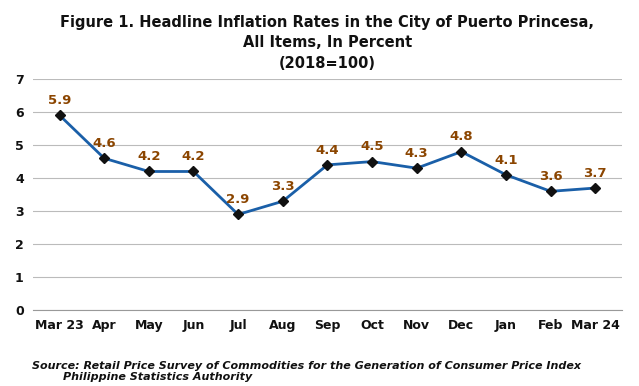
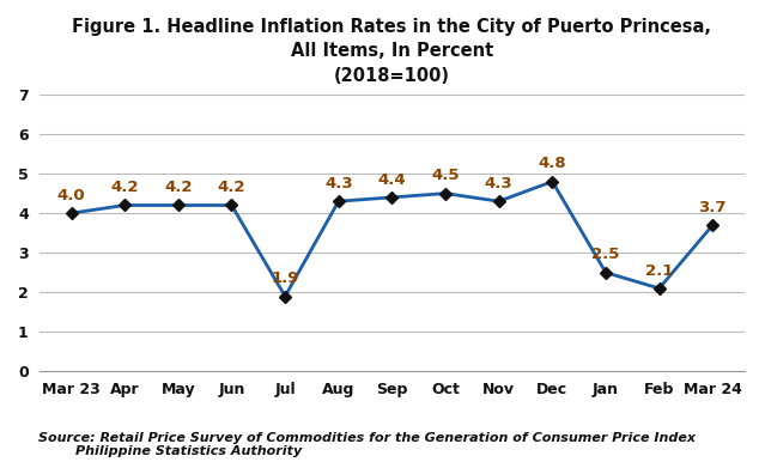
Mar 23: 5.9 -> 4.0
Apr: 4.6 -> 4.2
Jul: 2.9 -> 1.9
Aug: 3.3 -> 4.3
Jan: 4.1 -> 2.5
Feb: 3.6 -> 2.1
